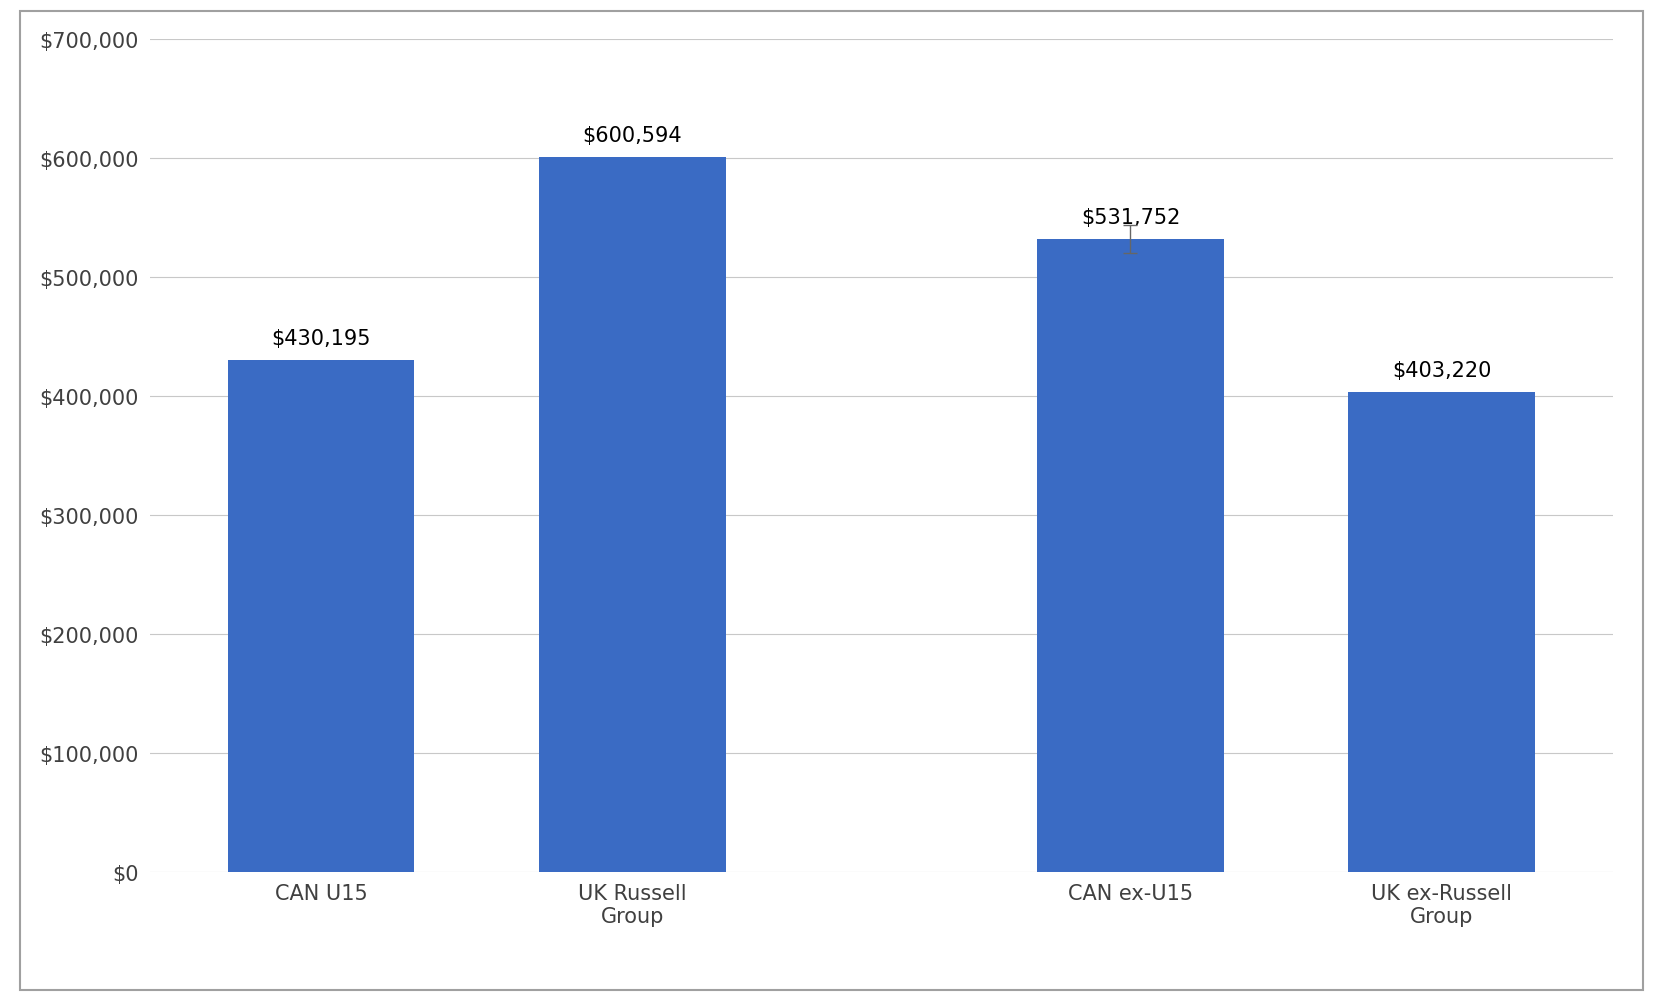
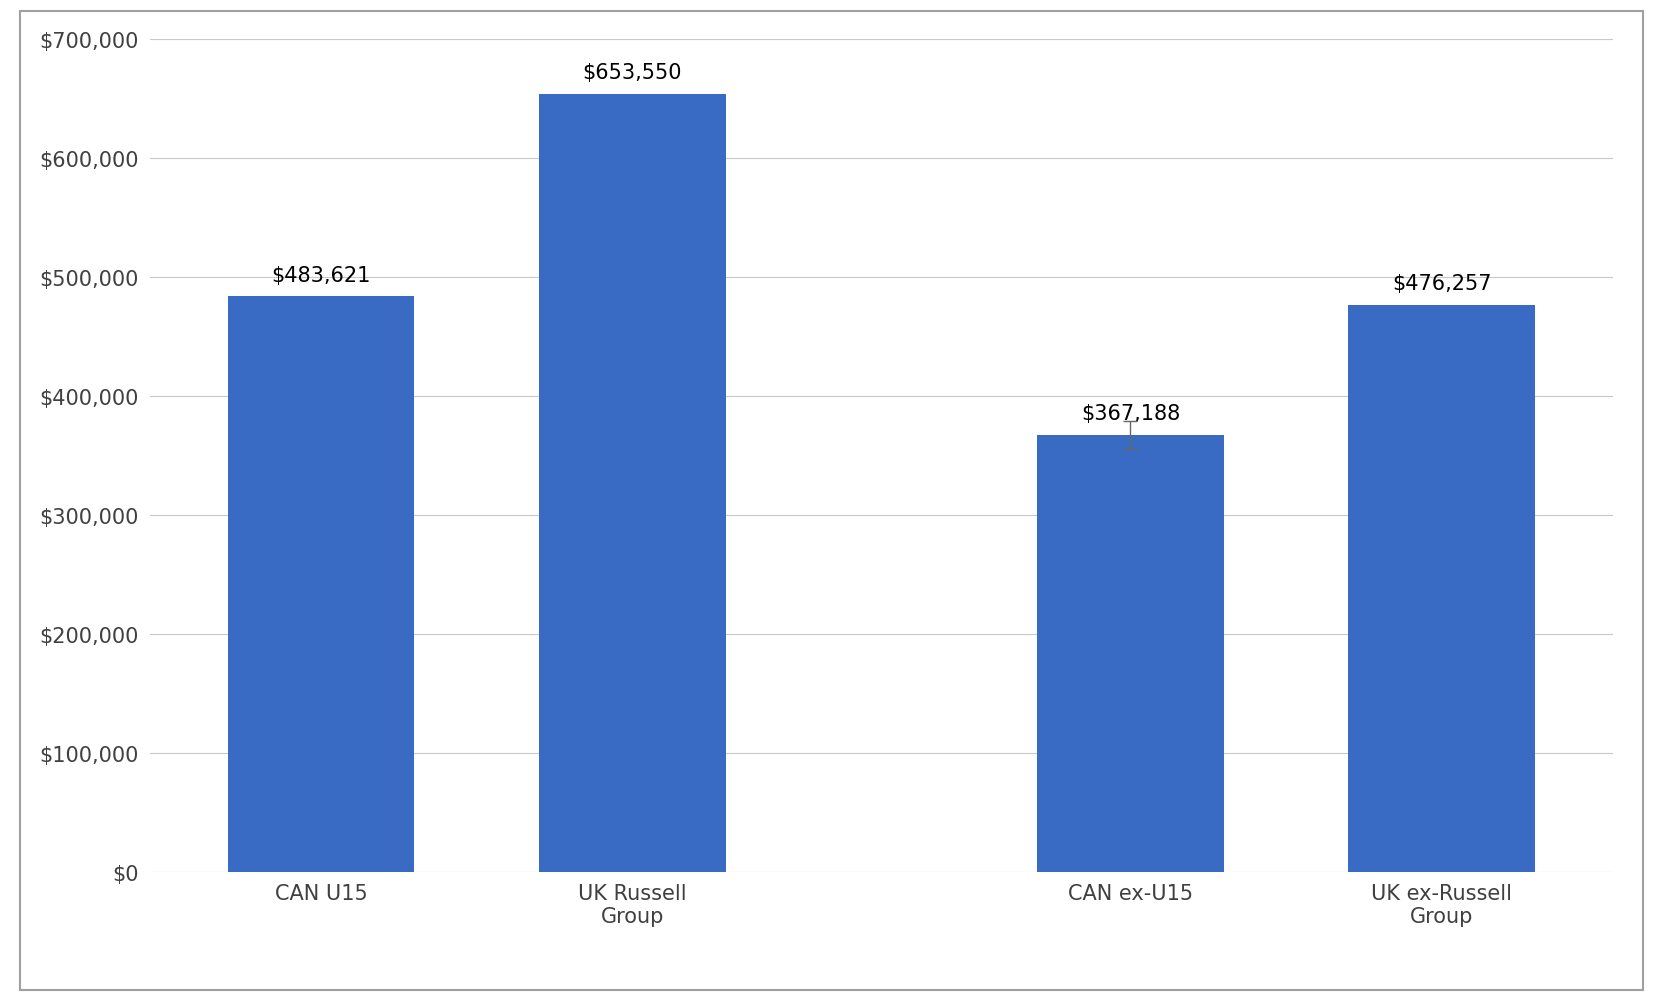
CAN U15: $430,195 -> $483,621
UK Russell Group: $600,594 -> $653,550
CAN ex-U15: $531,752 -> $367,188
UK ex-Russell Group: $403,220 -> $476,257
